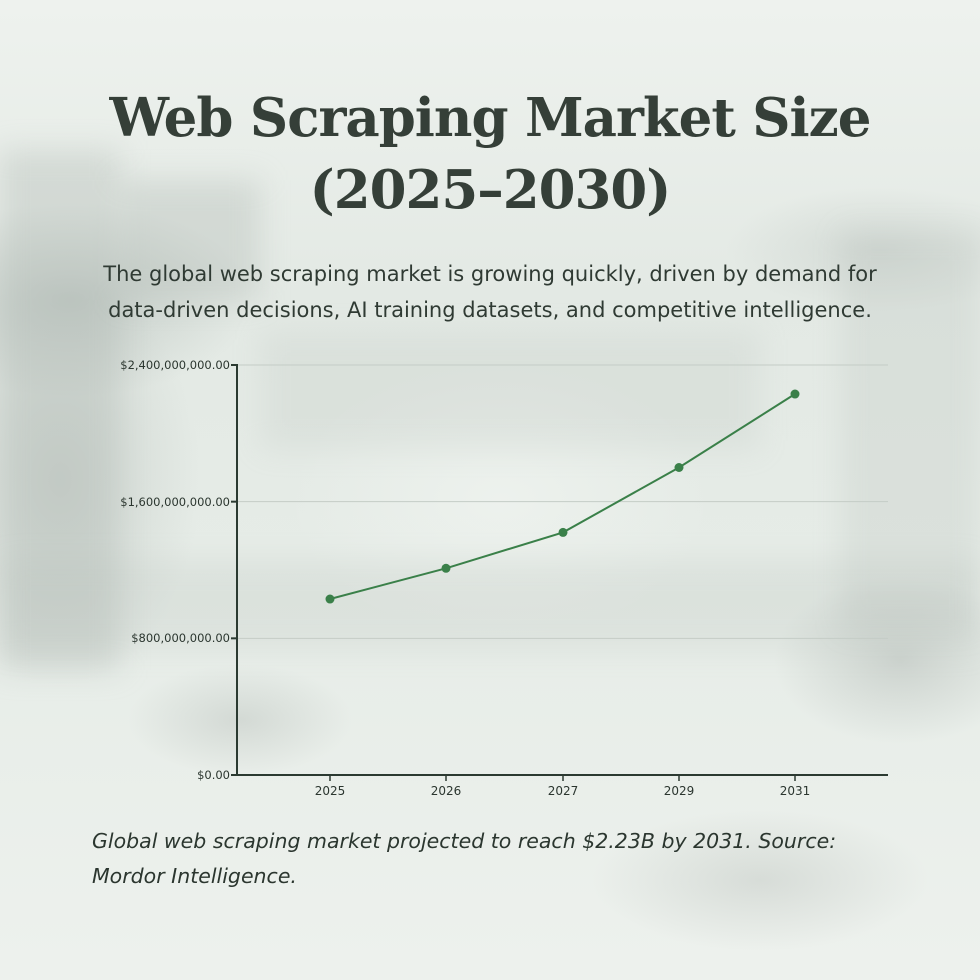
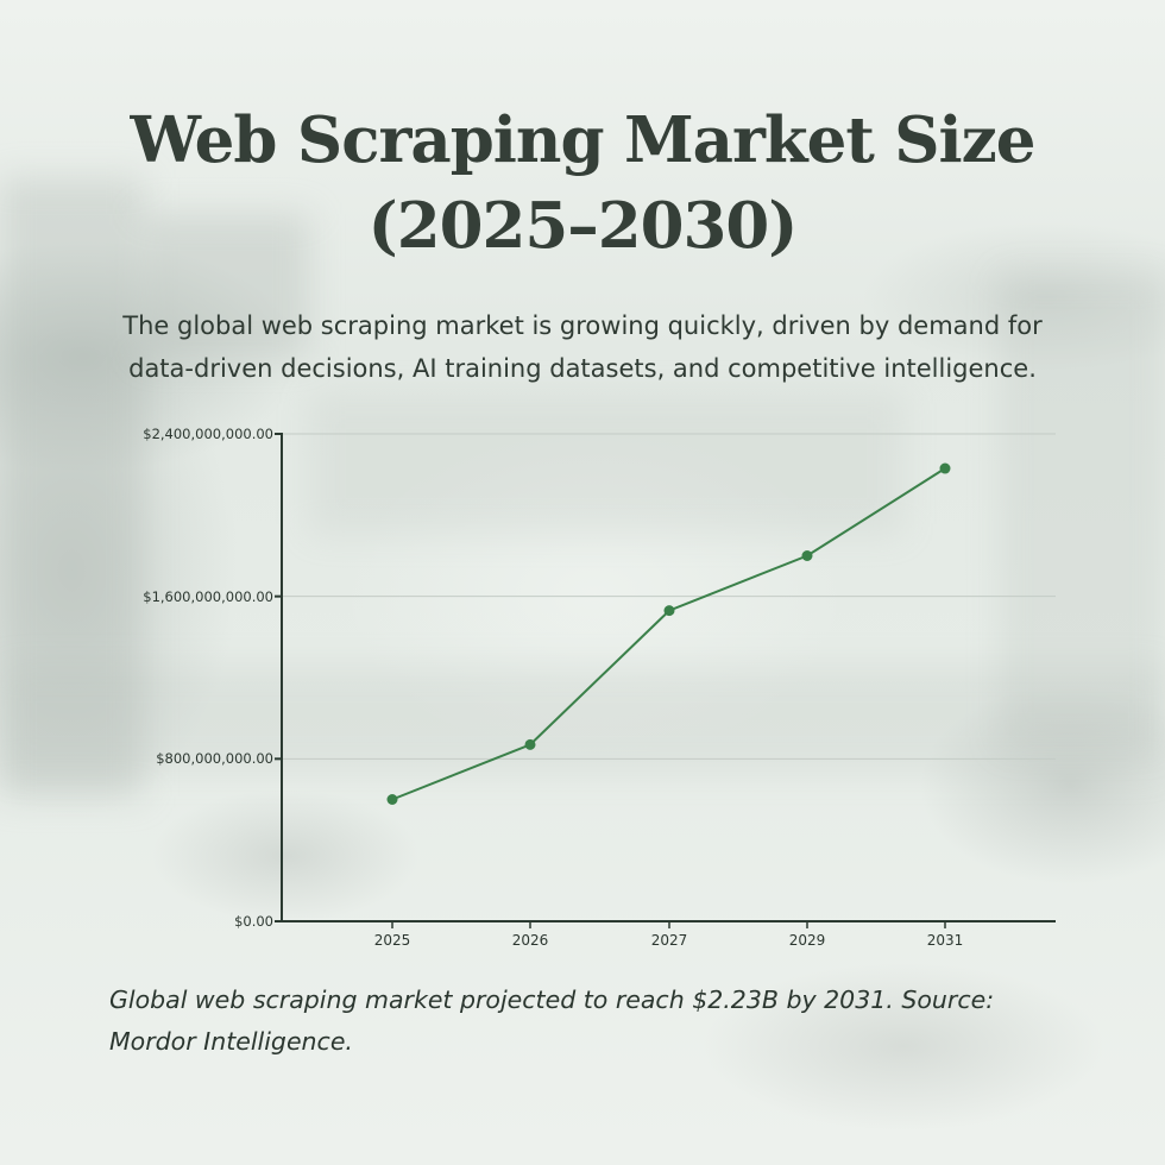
2025: $1030000000 -> $600000000
2026: $1210000000 -> $870000000
2027: $1420000000 -> $1530000000
